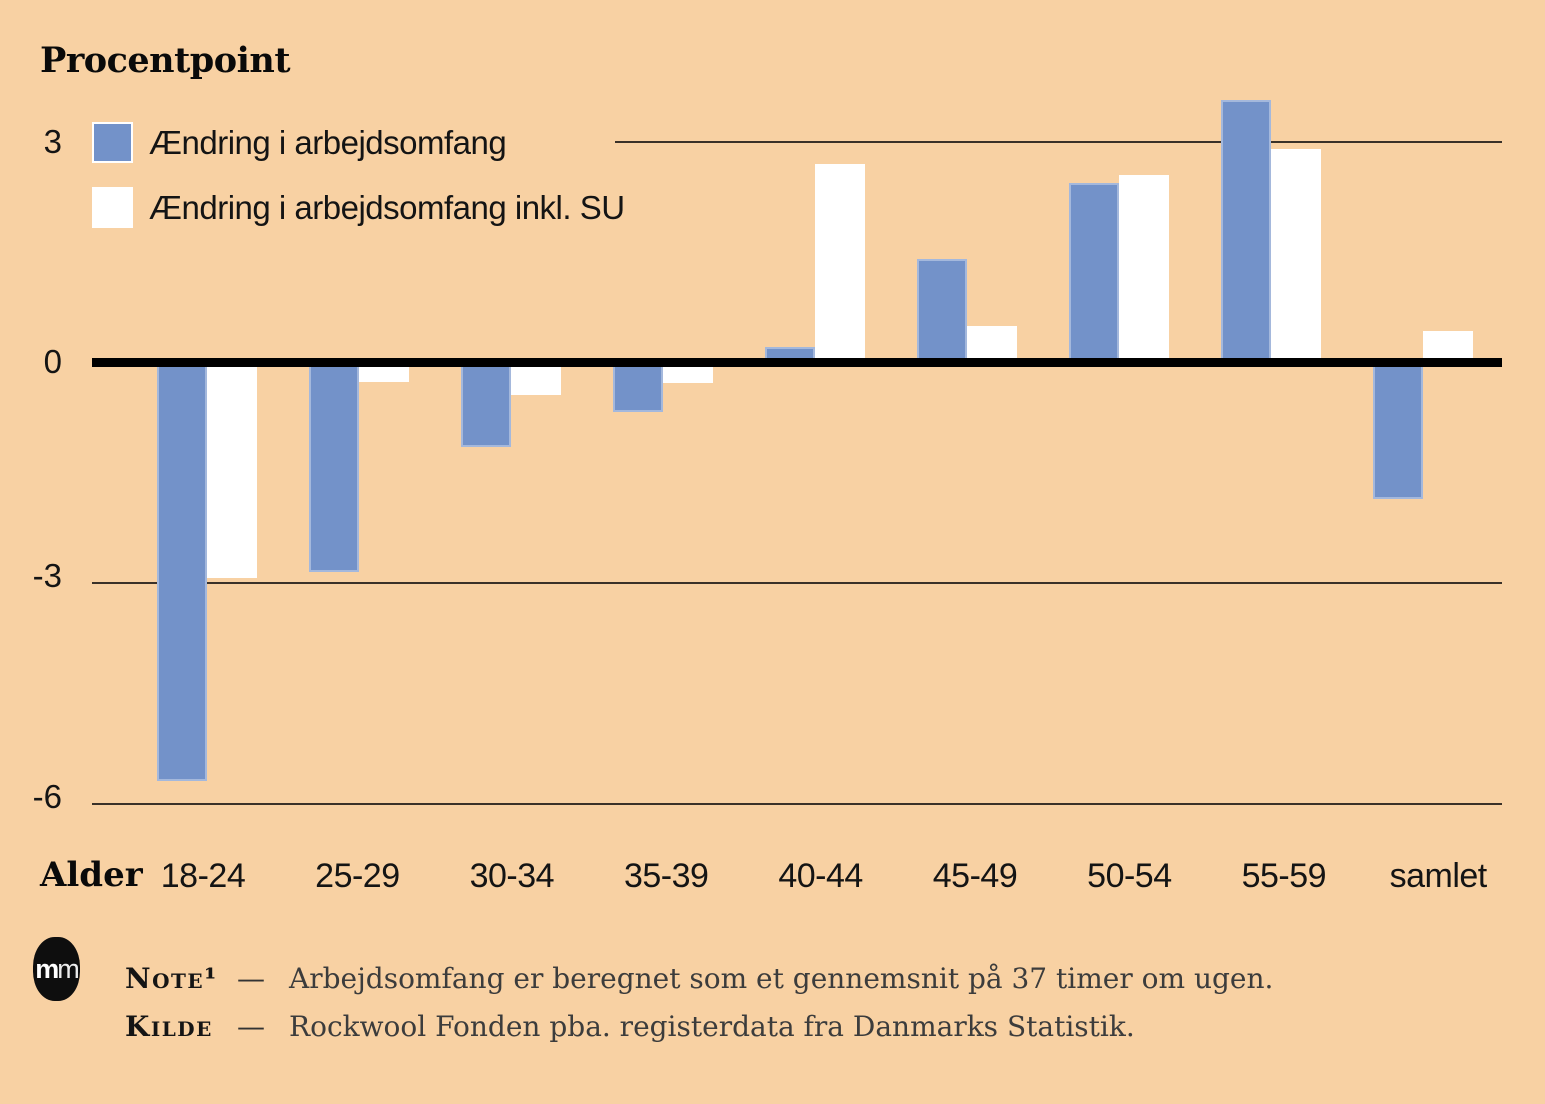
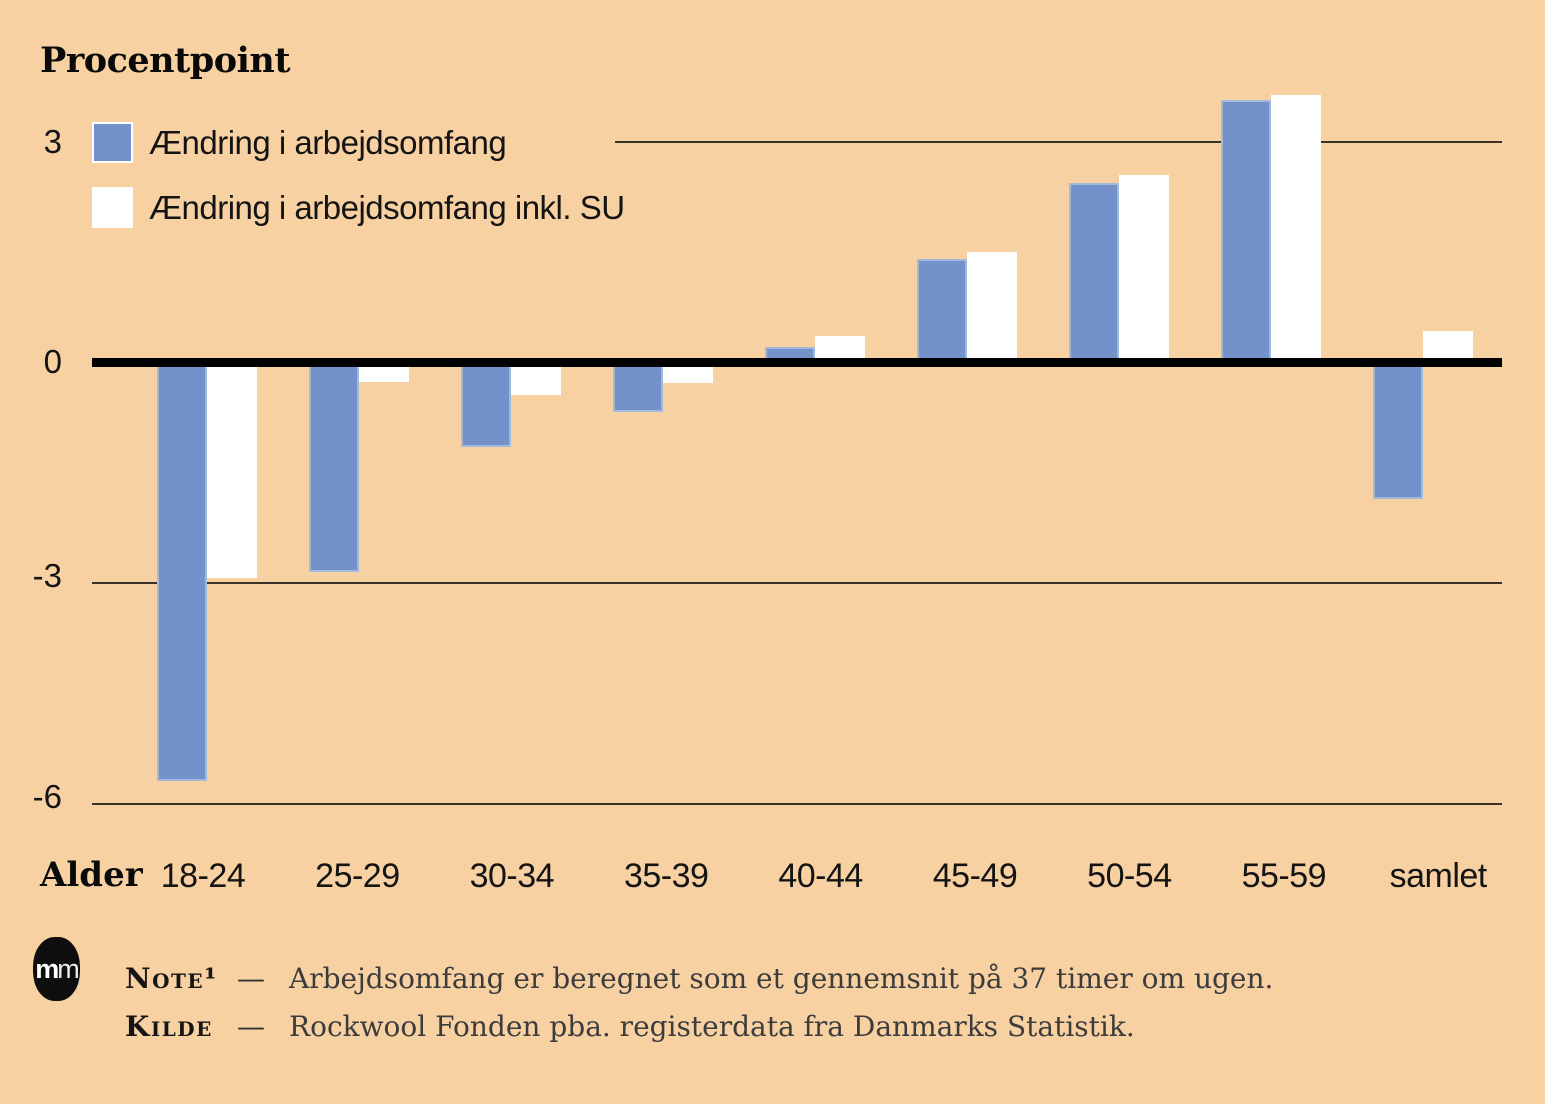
Ændring i arbejdsomfang inkl. SU/40-44: 2.7 -> 0.4
Ændring i arbejdsomfang inkl. SU/45-49: 0.5 -> 1.5
Ændring i arbejdsomfang inkl. SU/55-59: 2.9 -> 3.6
